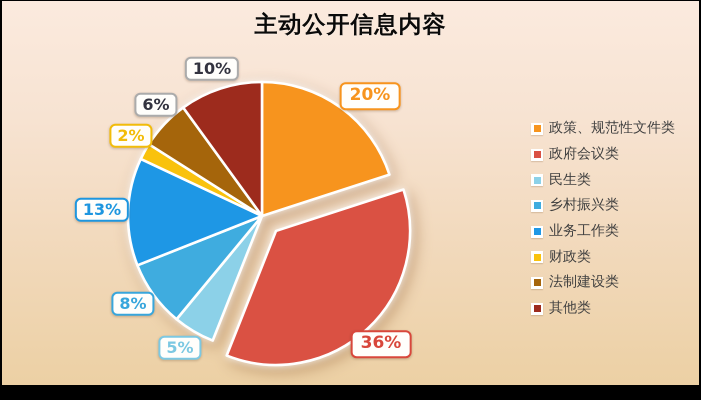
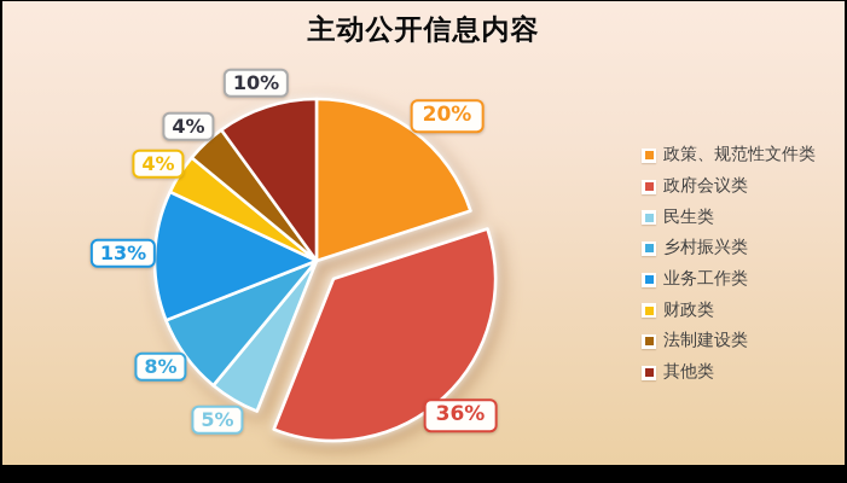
财政类: 2% -> 4%
法制建设类: 6% -> 4%
